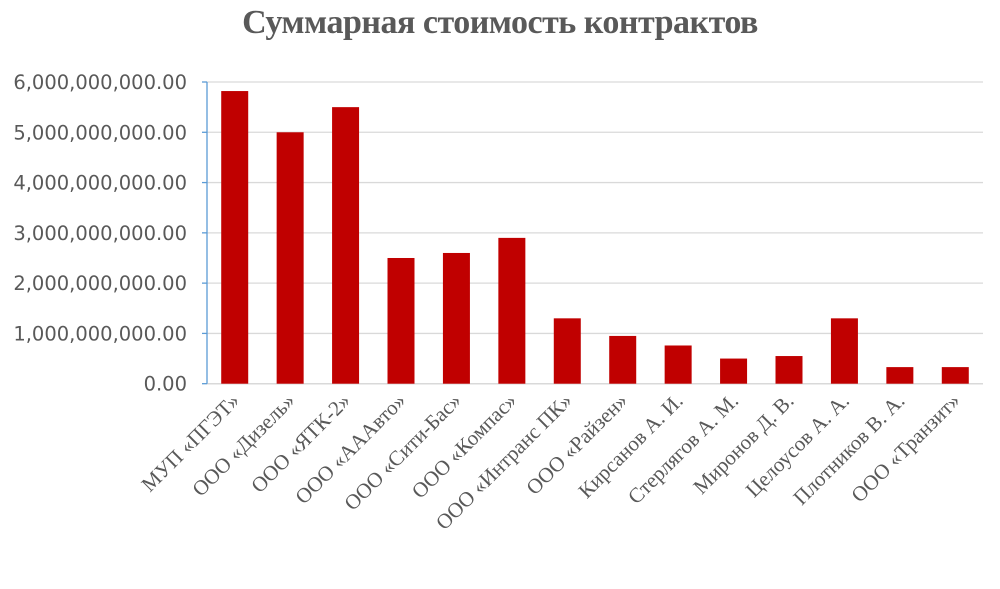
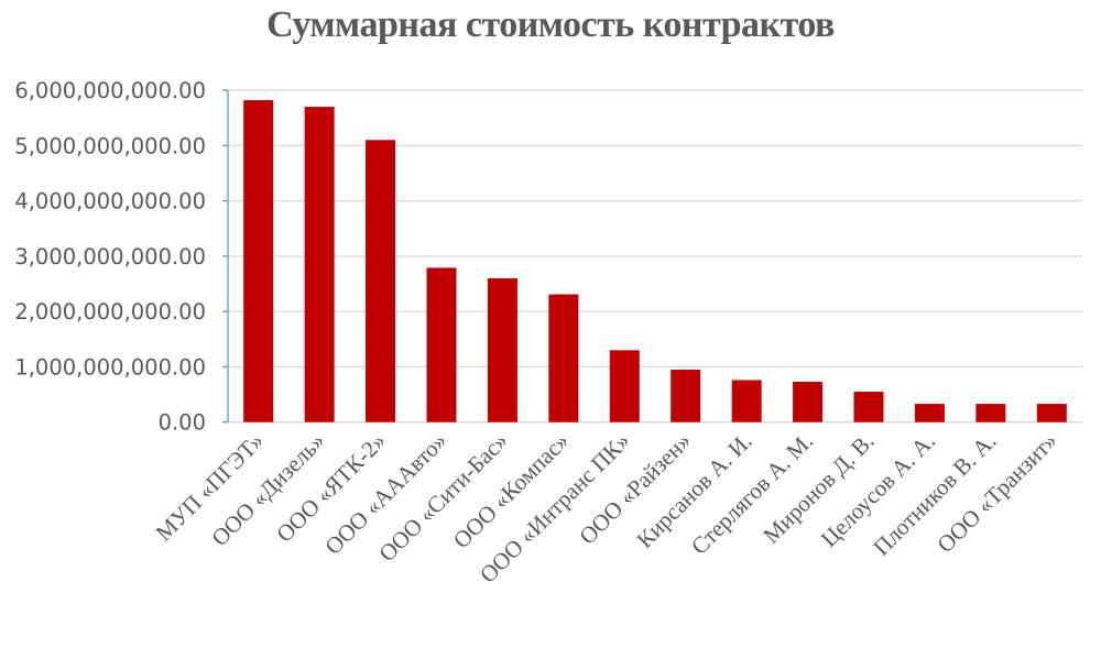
ООО «Дизель»: 5000000000 -> 5700000000
ООО «ЯТК-2»: 5500000000 -> 5100000000
ООО «AAАвто»: 2500000000 -> 2800000000
ООО «Компас»: 2900000000 -> 2300000000
Стерлягов А. М.: 500000000 -> 700000000
Целоусов А. А.: 1300000000 -> 300000000
